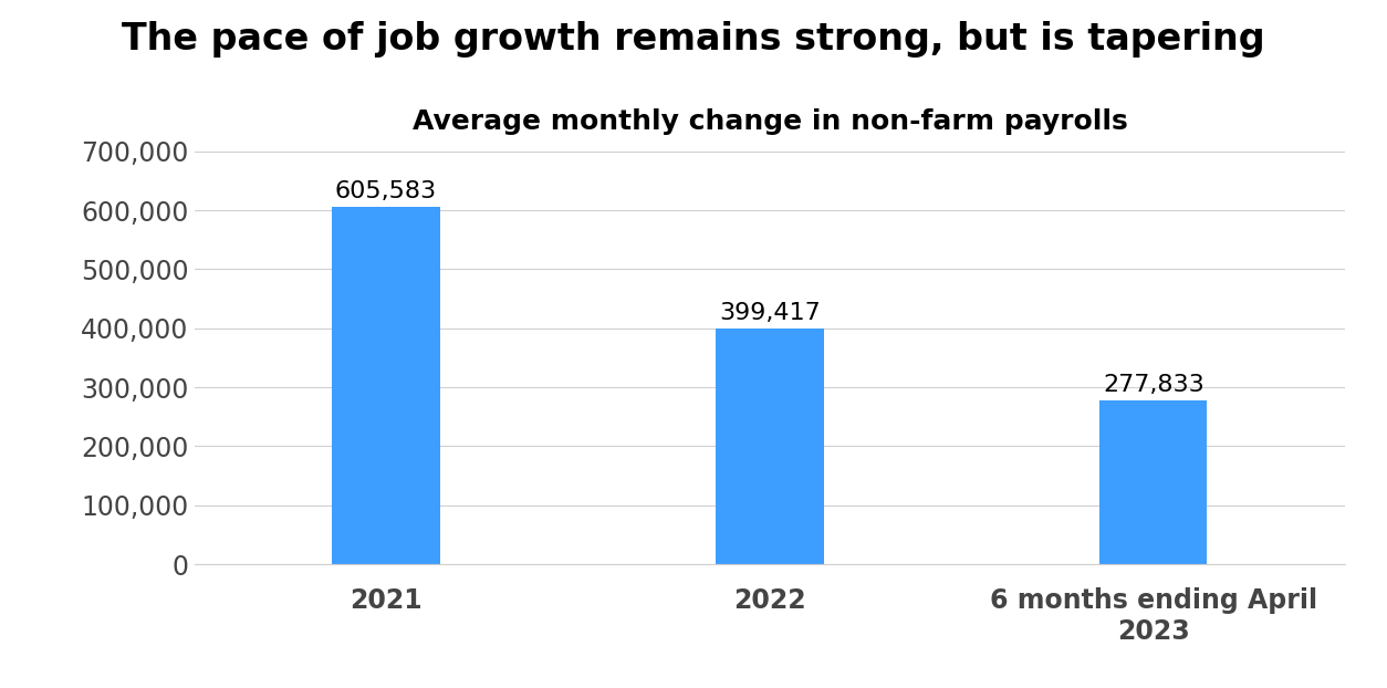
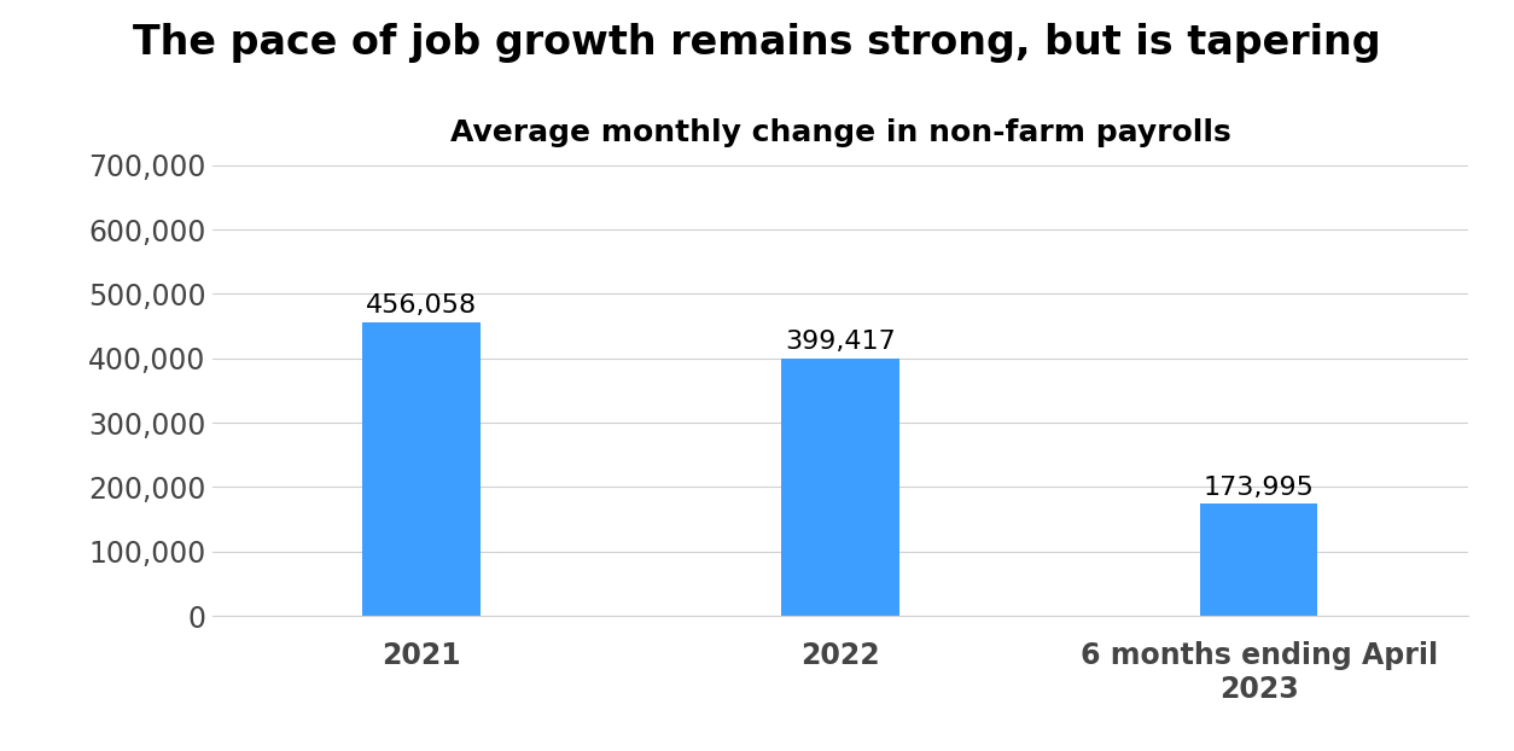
2021: 605,583 -> 456,058
6 months ending April 2023: 277,833 -> 173,995
